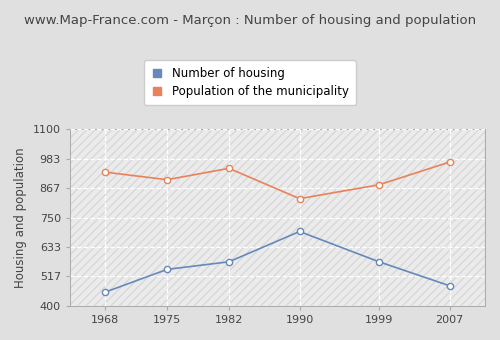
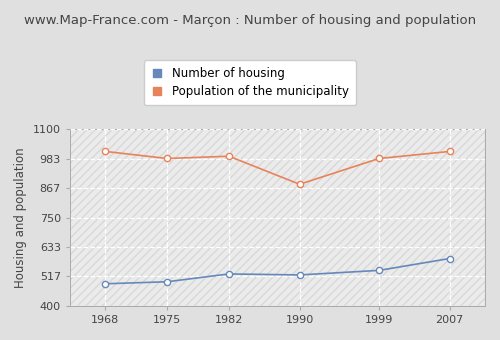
Number of housing/1968: 455 -> 488
Population of the municipality/1968: 930 -> 1012
Number of housing/1975: 545 -> 496
Population of the municipality/1975: 900 -> 984
Number of housing/1982: 575 -> 527
Population of the municipality/1982: 945 -> 993
Number of housing/1990: 695 -> 523
Population of the municipality/1990: 825 -> 882
Number of housing/1999: 575 -> 541
Population of the municipality/1999: 880 -> 984
Number of housing/2007: 480 -> 588
Population of the municipality/2007: 970 -> 1012
